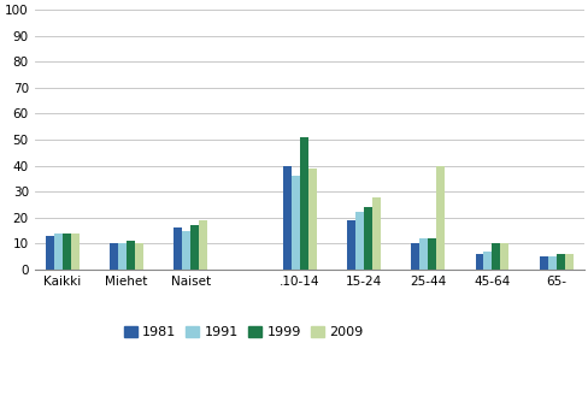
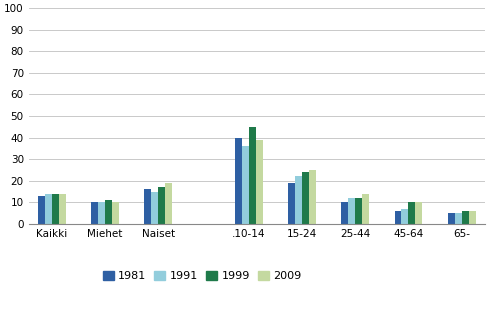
1999/.10-14: 51 -> 45
2009/15-24: 28 -> 25
2009/25-44: 40 -> 14
